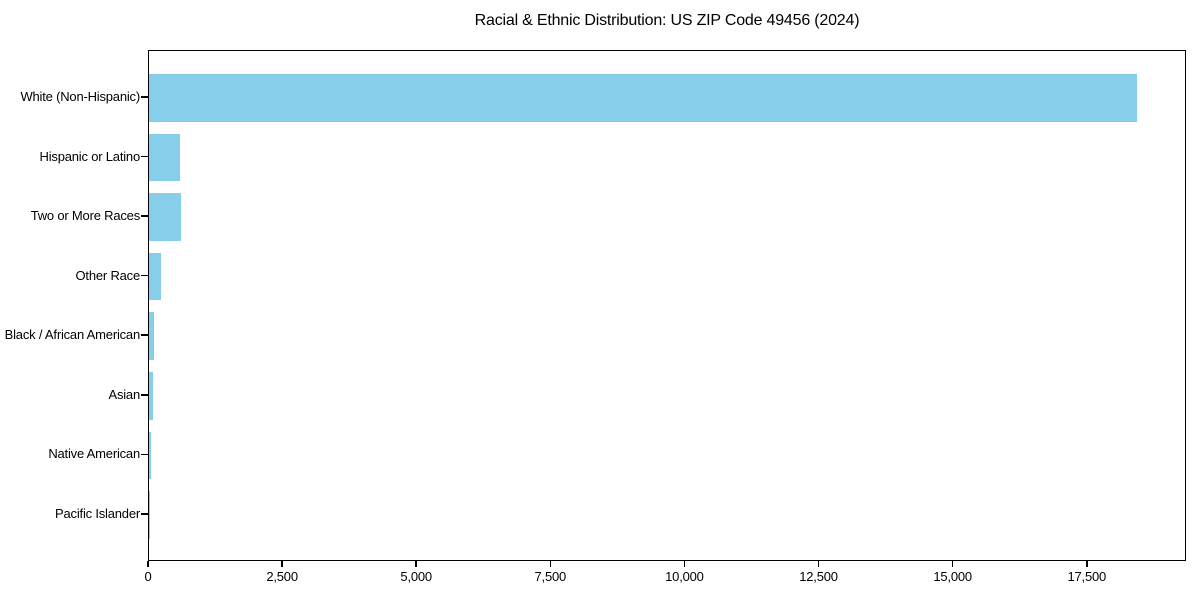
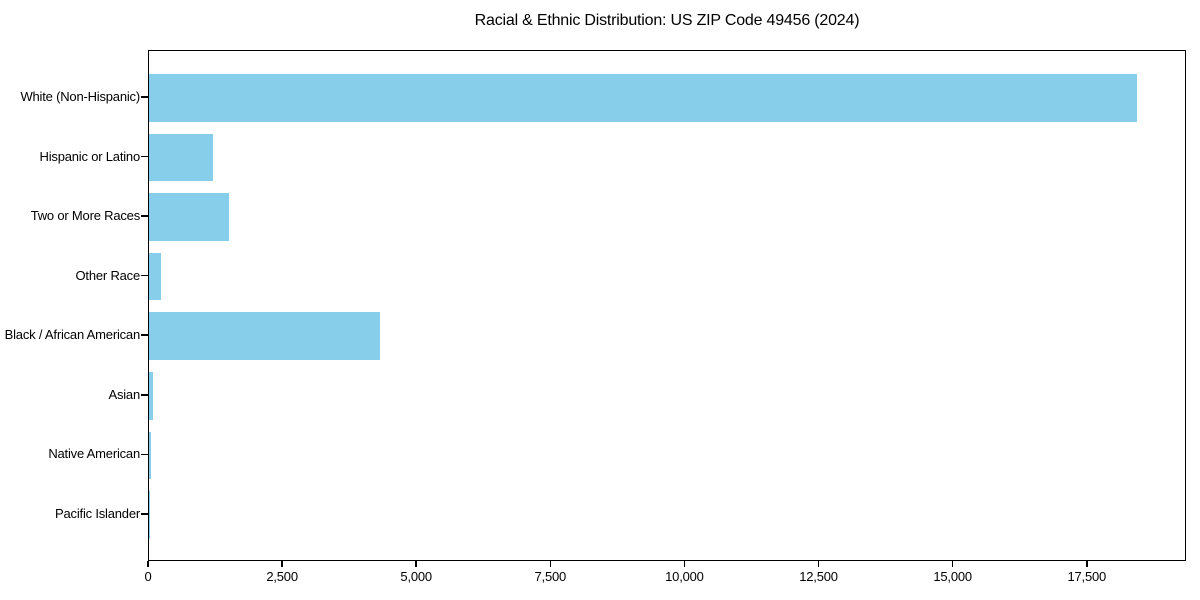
Hispanic or Latino: 600 -> 1200
Two or More Races: 600 -> 1500
Black / African American: 100 -> 4300
